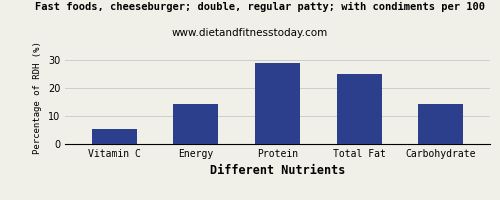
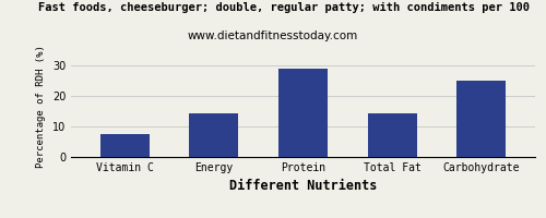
Vitamin C: 5.5 -> 7.5
Total Fat: 25.2 -> 14.5
Carbohydrate: 14.2 -> 25.0
